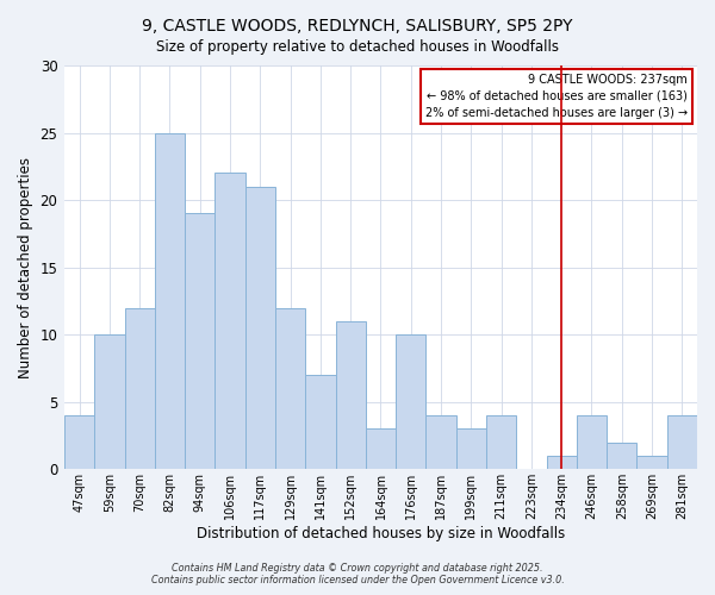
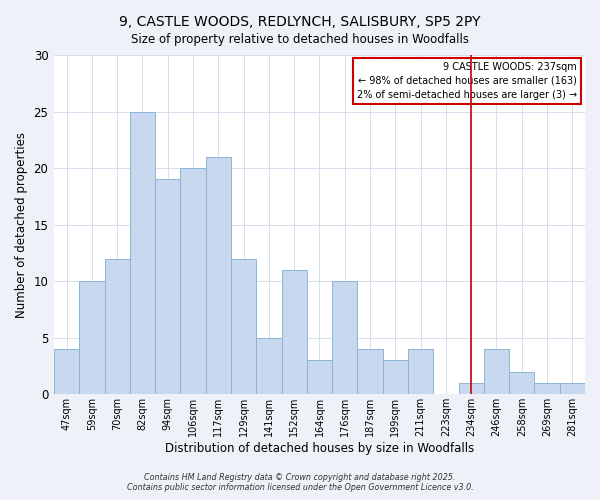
106sqm: 22 -> 20
141sqm: 7 -> 5
281sqm: 4 -> 1
